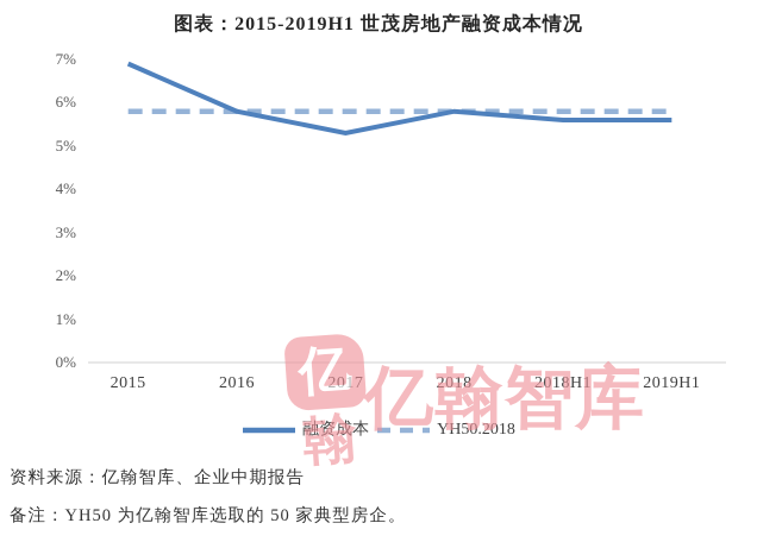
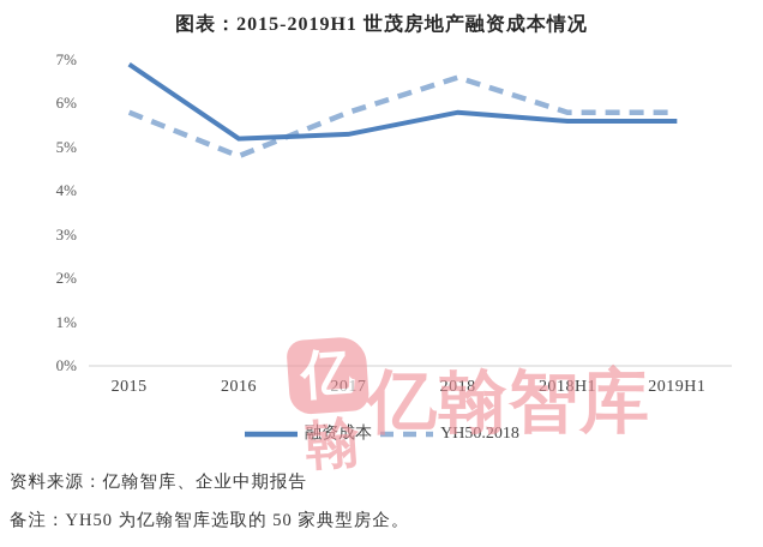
融资成本/2016: 5.8% -> 5.2%
YH50.2018/2016: 5.8% -> 4.8%
YH50.2018/2018: 5.8% -> 6.6%
